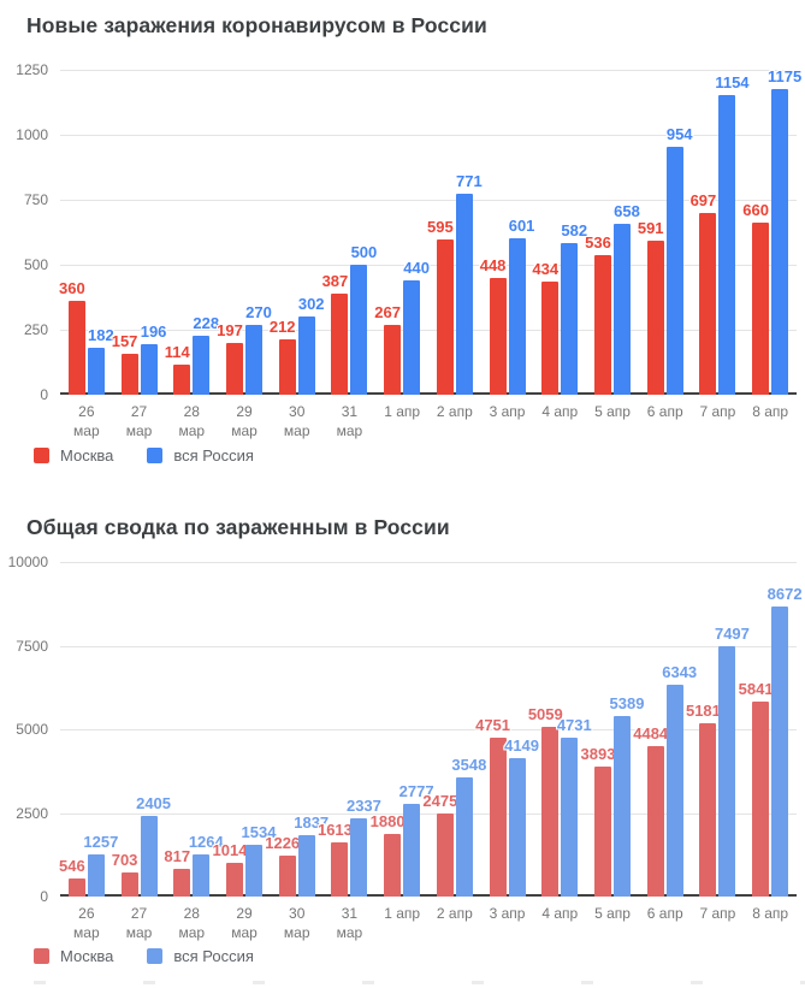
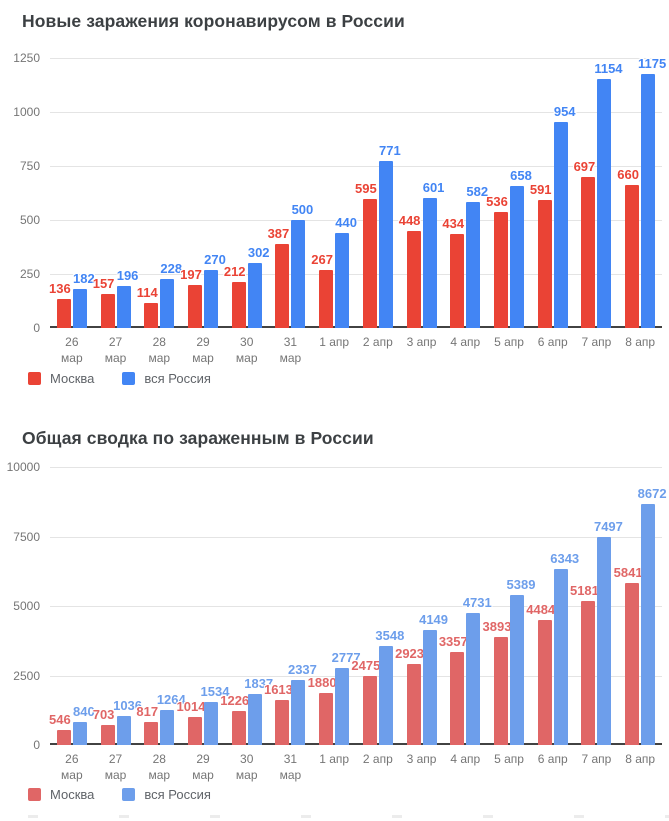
Новые заражения коронавирусом в России/Москва/26 мар: 360 -> 136
Общая сводка по зараженным в России/вся Россия/26 мар: 1257 -> 840
Общая сводка по зараженным в России/вся Россия/27 мар: 2405 -> 1036
Общая сводка по зараженным в России/Москва/3 апр: 4751 -> 2923
Общая сводка по зараженным в России/Москва/4 апр: 5059 -> 3357
